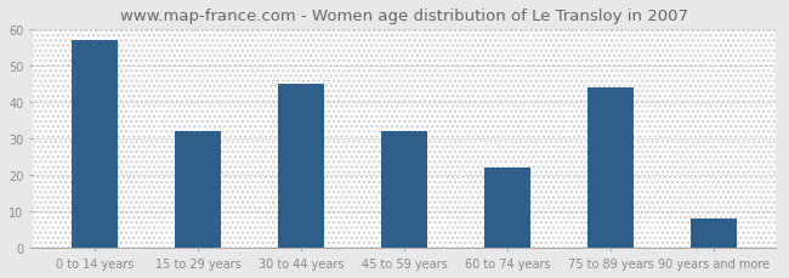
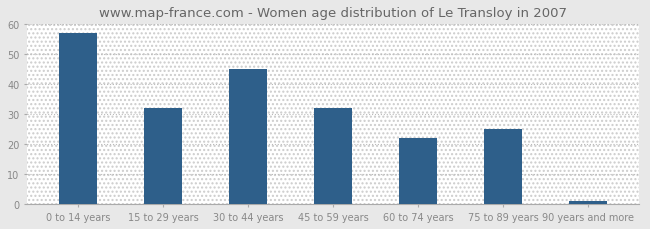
75 to 89 years: 44 -> 25
90 years and more: 8 -> 1
